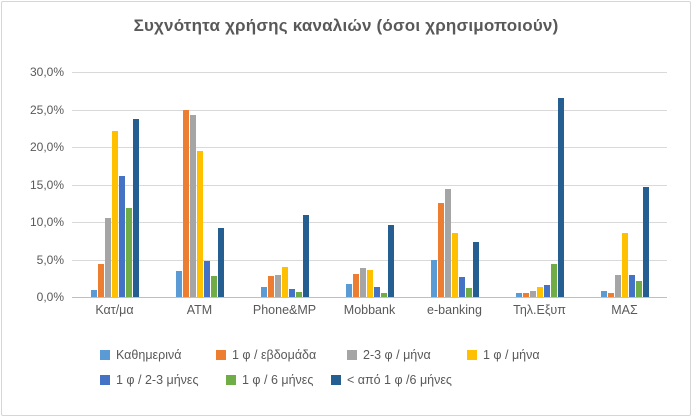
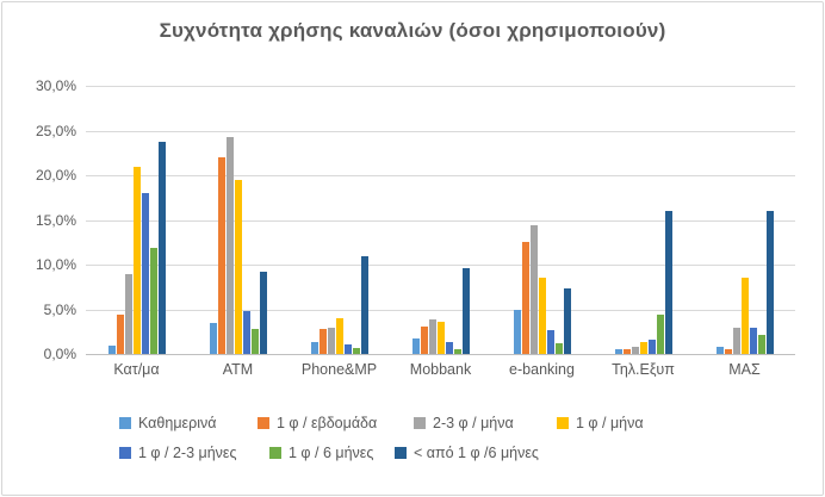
2-3 φ / μήνα/Κατ/μα: 11% -> 9%
1 φ / μήνα/Κατ/μα: 22% -> 21%
1 φ / 2-3 μήνες/Κατ/μα: 16% -> 18%
1 φ / εβδομάδα/ATM: 25% -> 22%
< από 1 φ /6 μήνες/Τηλ.Εξυπ: 26% -> 16%
< από 1 φ /6 μήνες/ΜΑΣ: 15% -> 16%
